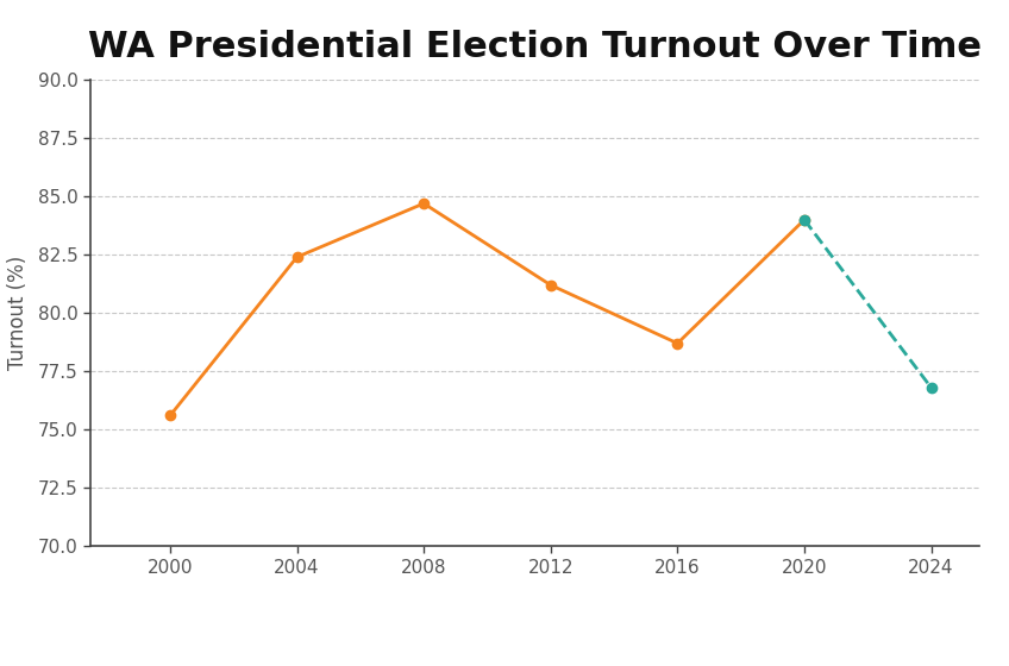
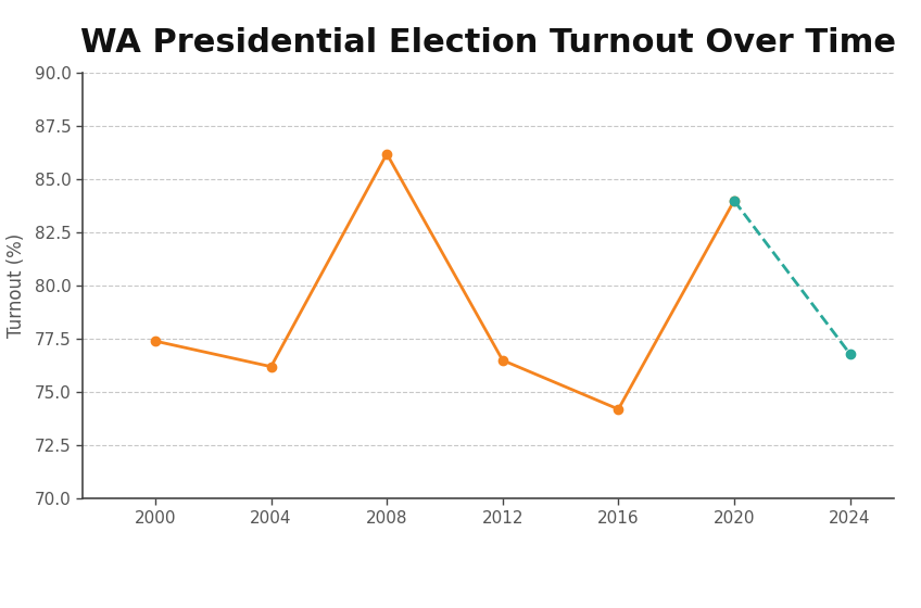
2000: 75.6 -> 77.4
2004: 82.4 -> 76.2
2008: 84.7 -> 86.2
2012: 81.2 -> 76.5
2016: 78.7 -> 74.2
